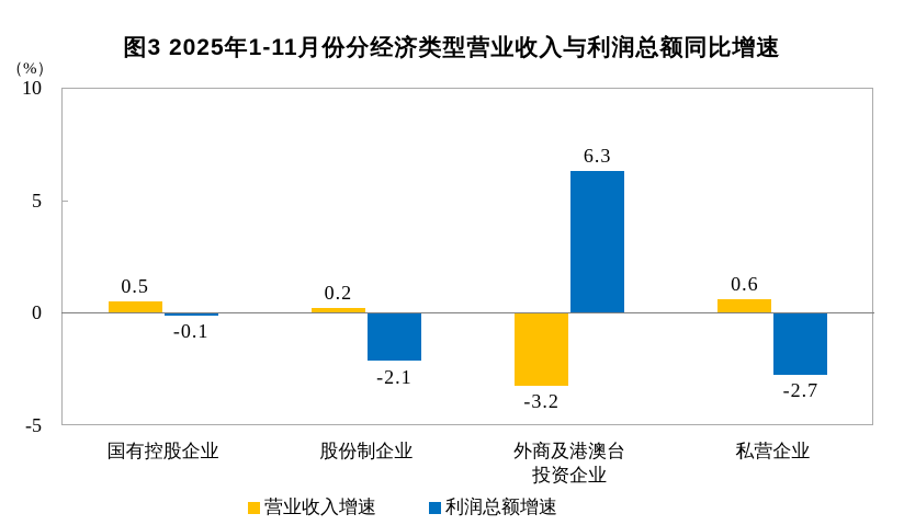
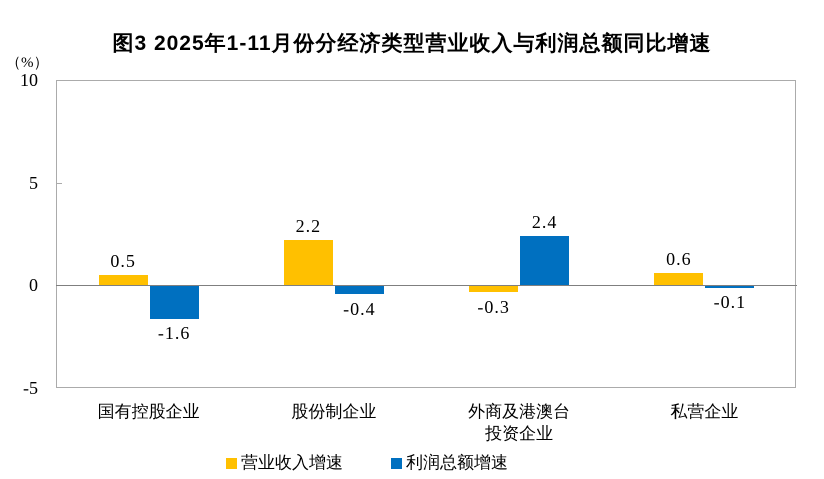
利润总额增速/国有控股企业: -0.1 -> -1.6
营业收入增速/股份制企业: 0.2 -> 2.2
利润总额增速/股份制企业: -2.1 -> -0.4
营业收入增速/外商及港澳台 投资企业: -3.2 -> -0.3
利润总额增速/外商及港澳台 投资企业: 6.3 -> 2.4
利润总额增速/私营企业: -2.7 -> -0.1
